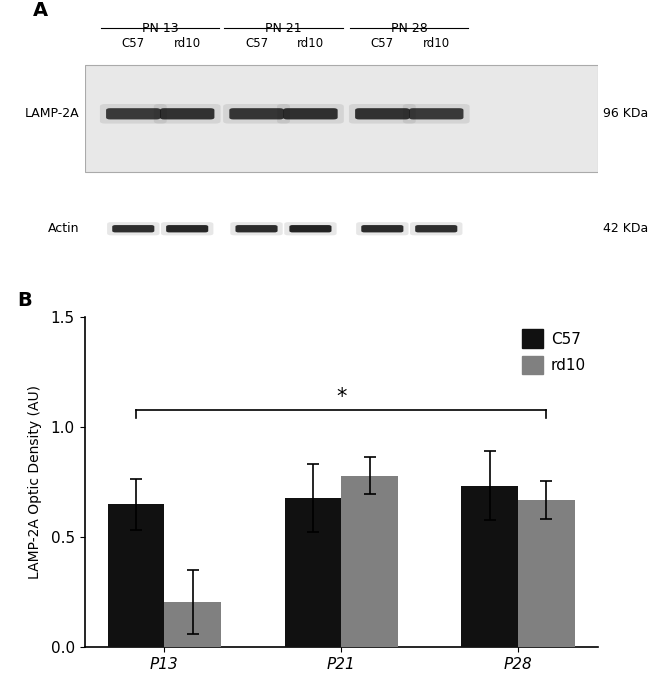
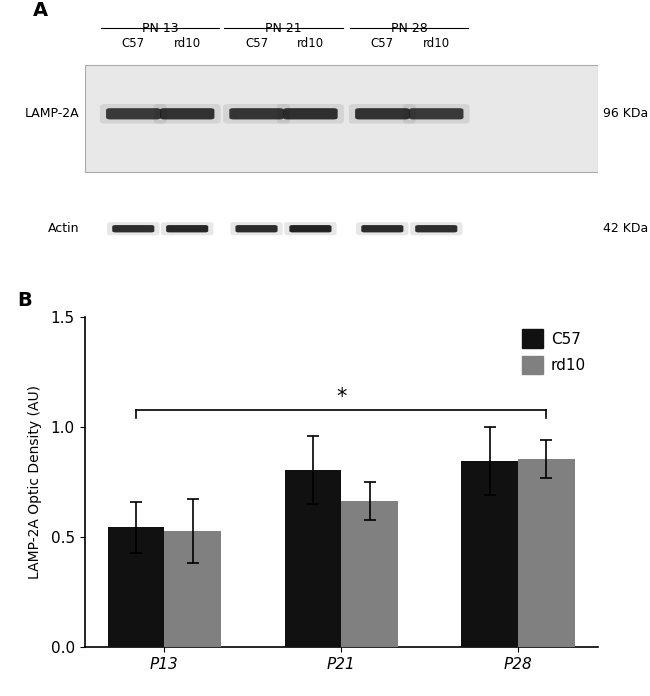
C57/P13: 0.650 -> 0.545
rd10/P13: 0.205 -> 0.530
C57/P21: 0.680 -> 0.805
rd10/P21: 0.780 -> 0.665
C57/P28: 0.735 -> 0.845
rd10/P28: 0.670 -> 0.855
